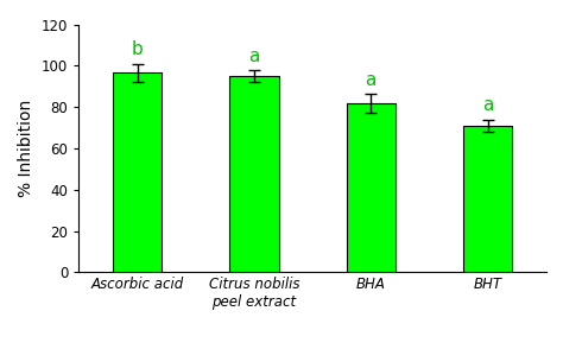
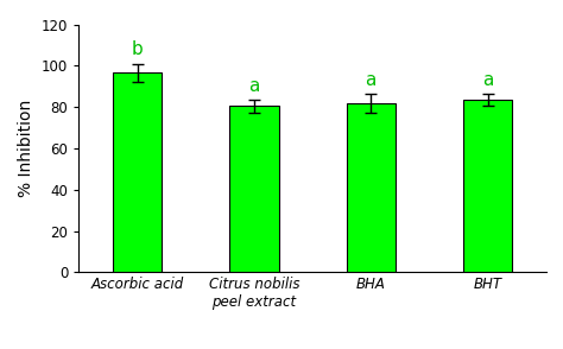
Citrus nobilis peel extract: 95 -> 80
BHT: 71 -> 84
